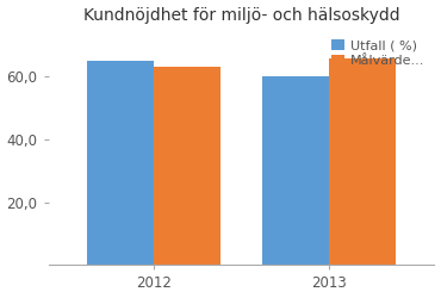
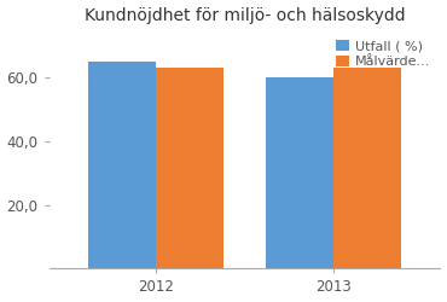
Målvärde.../2013: 66 -> 63
